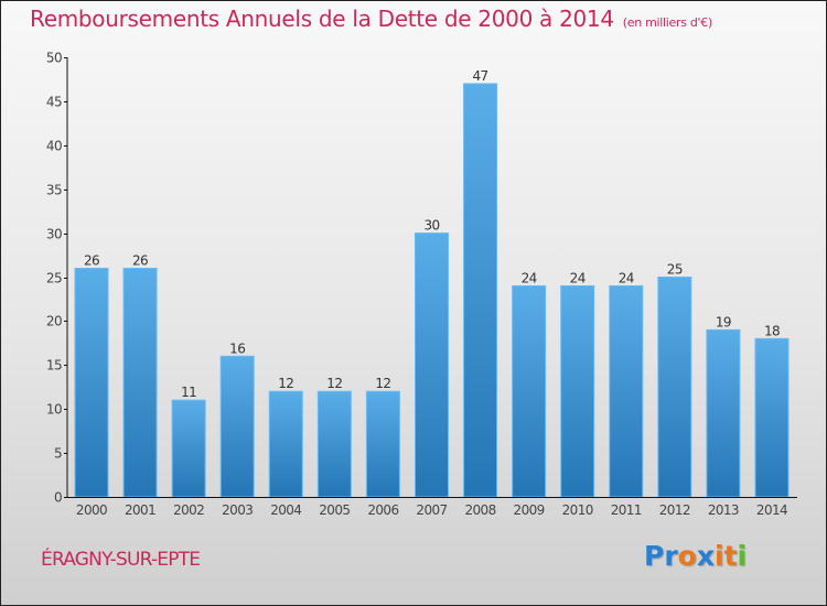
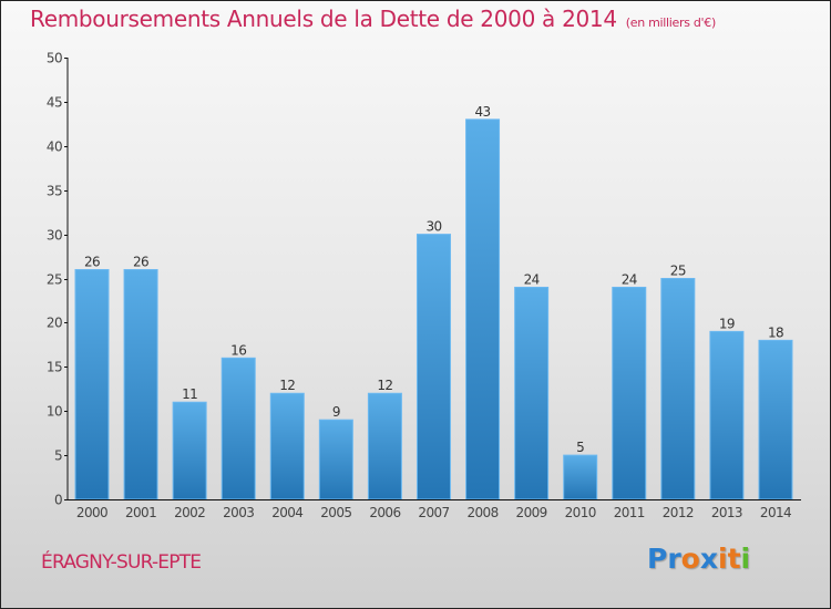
2005: 12 -> 9
2008: 47 -> 43
2010: 24 -> 5
